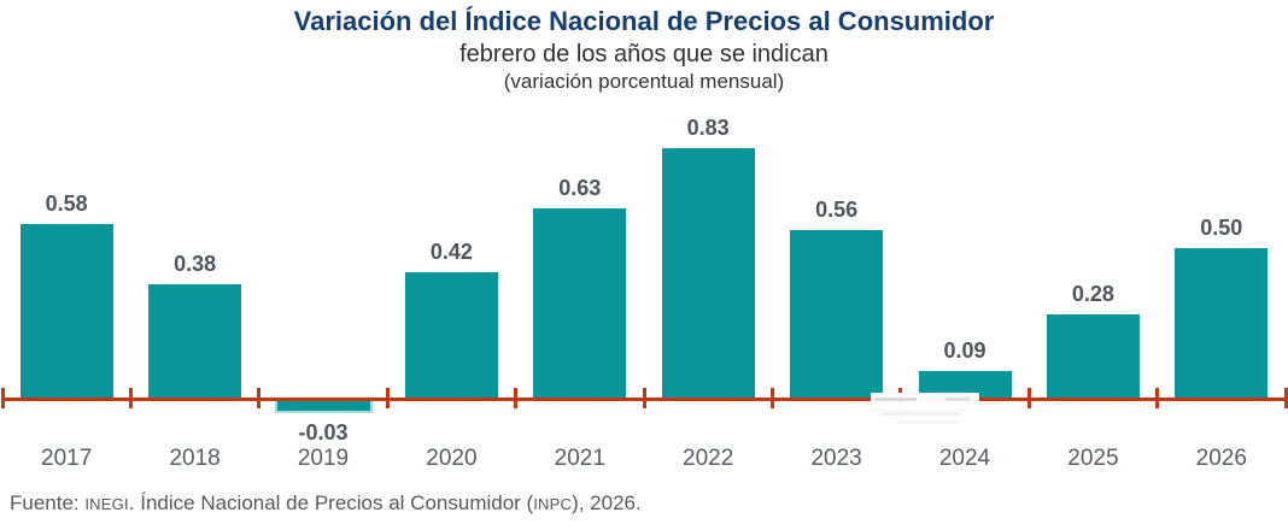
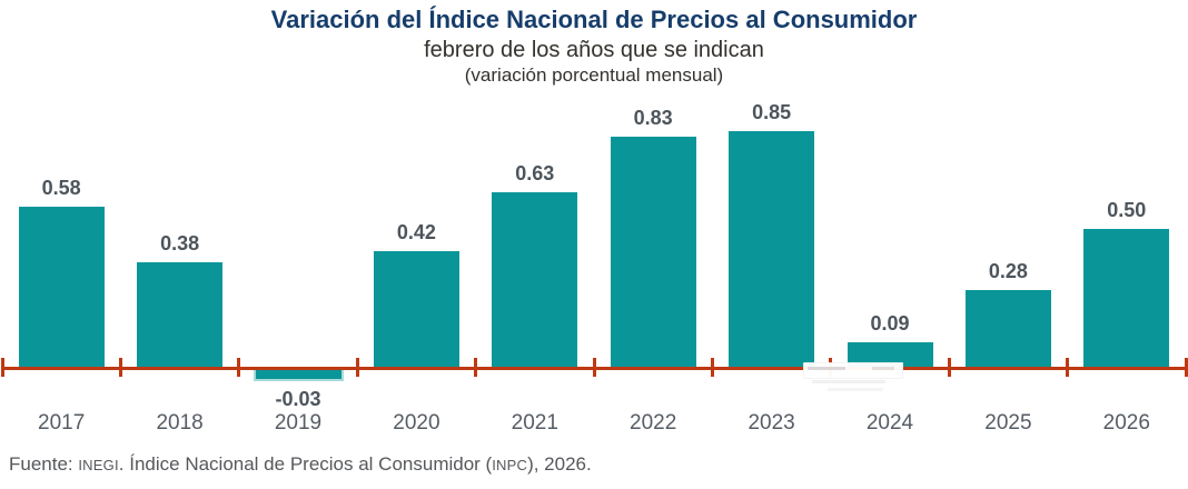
2023: 0.56 -> 0.85
